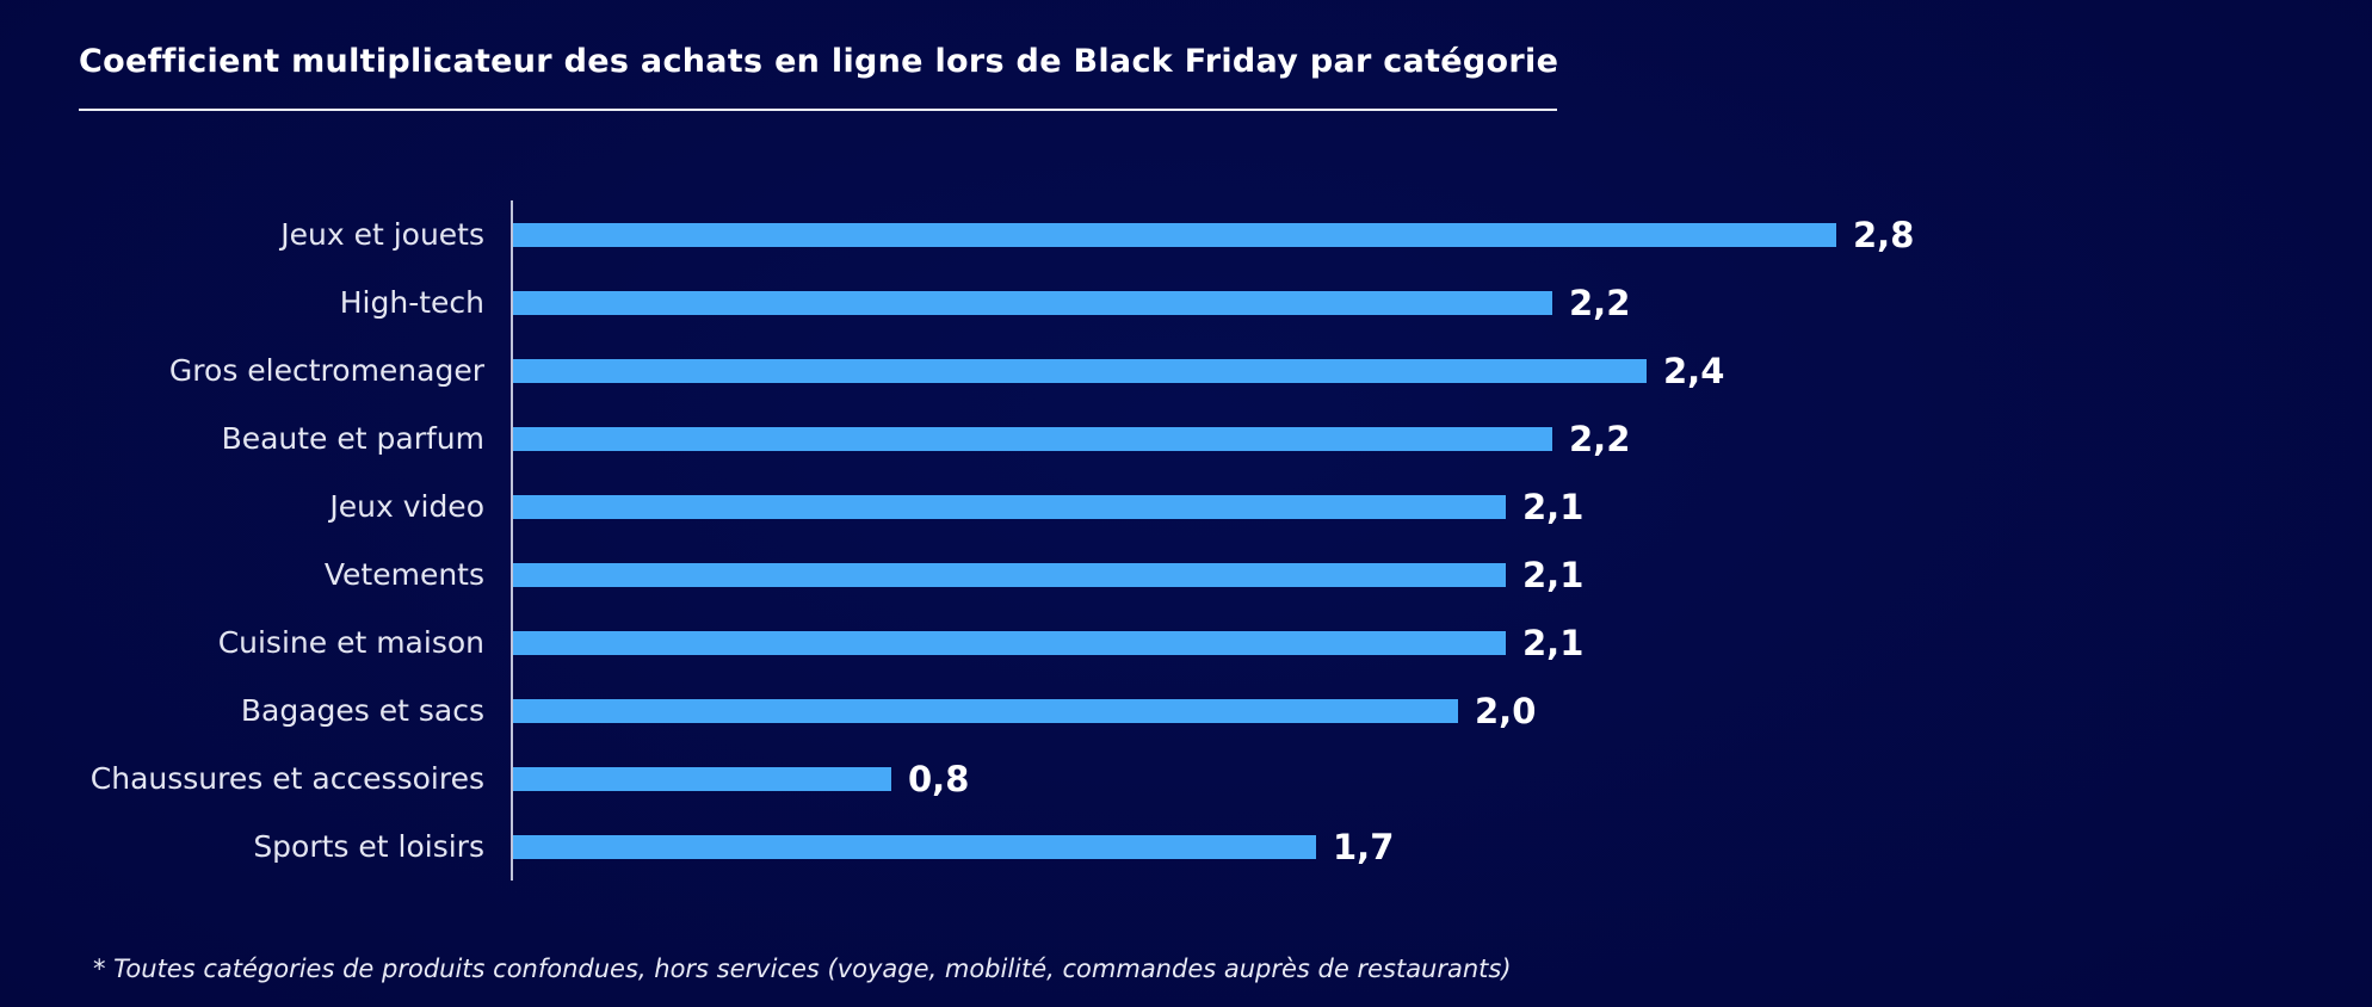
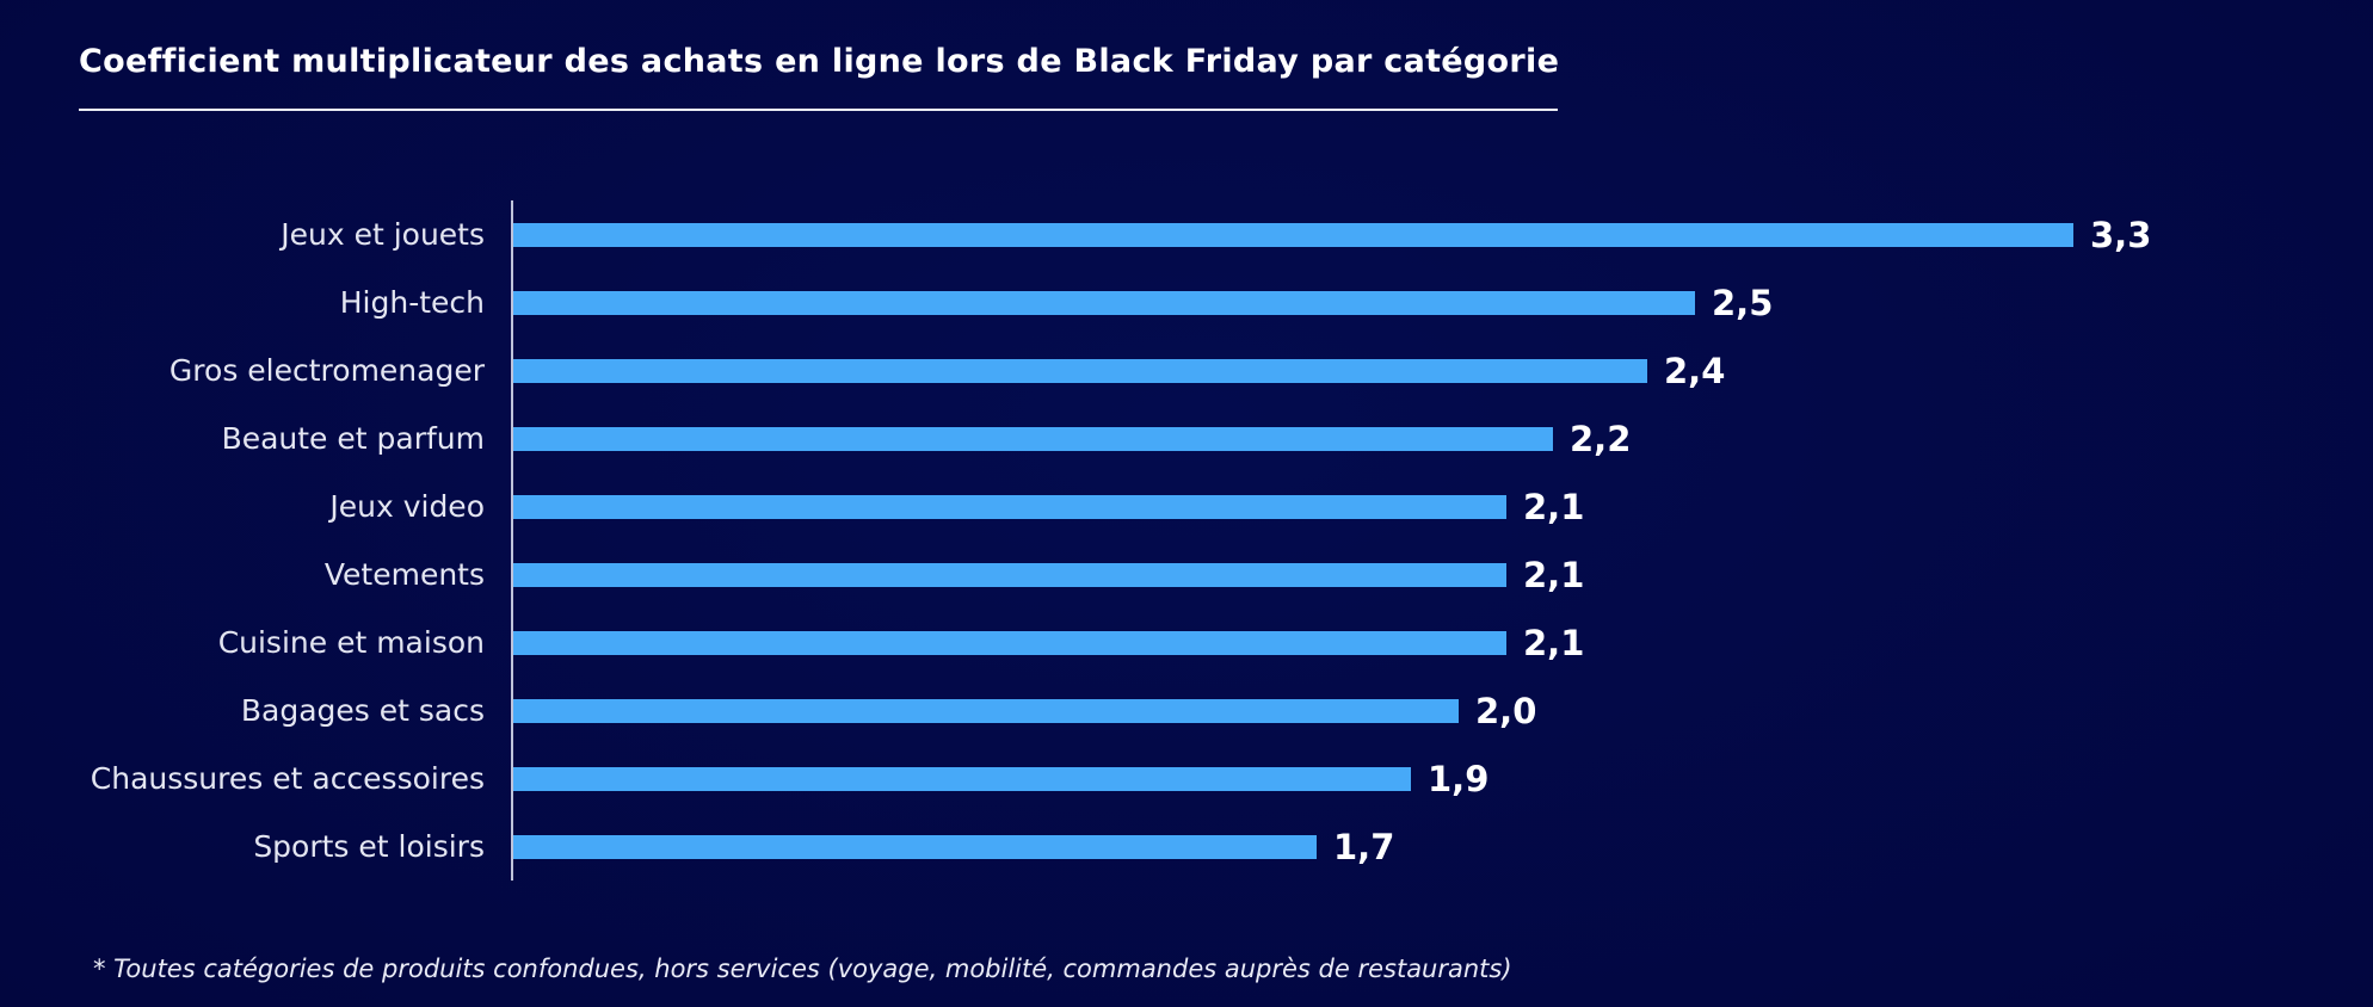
Jeux et jouets: 2,8 -> 3,3
High-tech: 2,2 -> 2,5
Chaussures et accessoires: 0,8 -> 1,9
